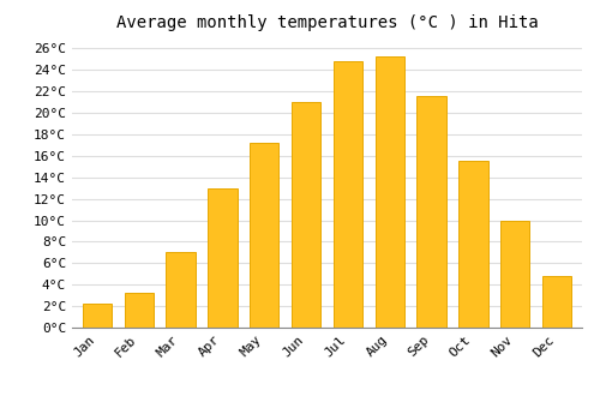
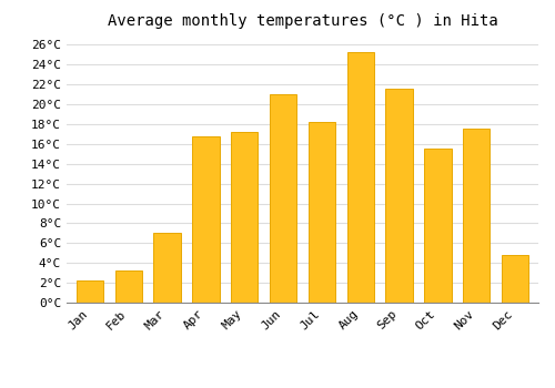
Apr: 13.0°C -> 16.8°C
Jul: 24.8°C -> 18.2°C
Nov: 10.0°C -> 17.6°C
